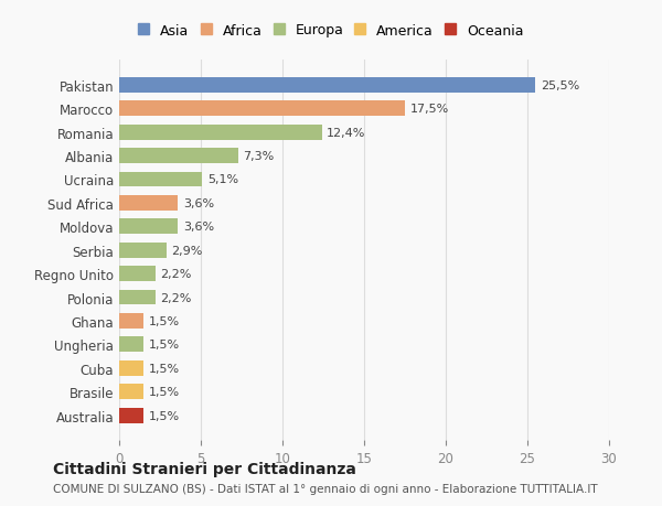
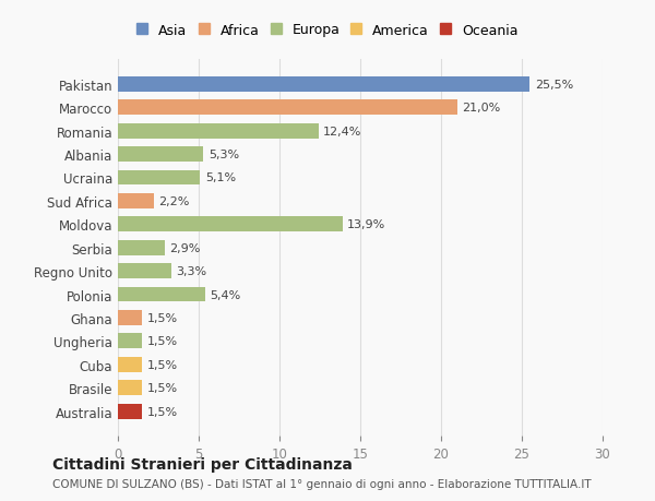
Marocco: 17,5% -> 21,0%
Albania: 7,3% -> 5,3%
Sud Africa: 3,6% -> 2,2%
Moldova: 3,6% -> 13,9%
Regno Unito: 2,2% -> 3,3%
Polonia: 2,2% -> 5,4%
